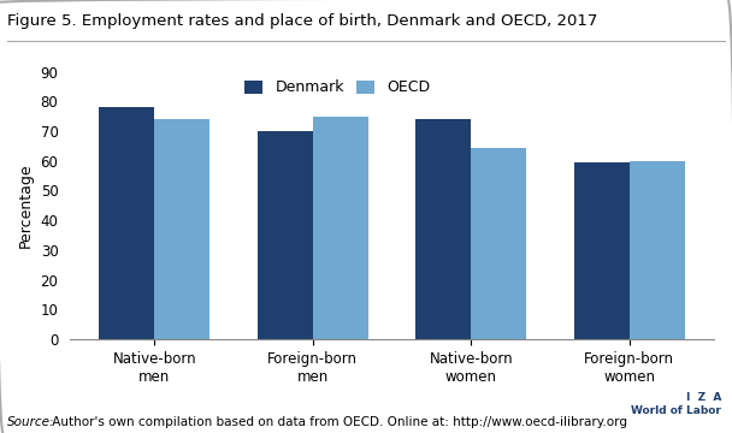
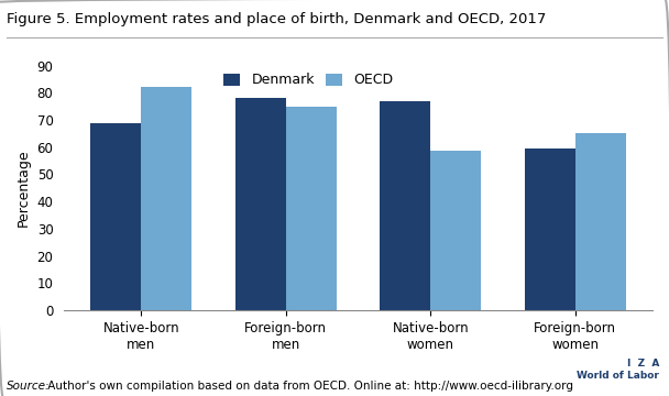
Denmark/Native-born men: 78.0 -> 69.0
OECD/Native-born men: 74.0 -> 82.0
Denmark/Foreign-born men: 70.0 -> 78.0
Denmark/Native-born women: 74.0 -> 77.0
OECD/Native-born women: 64.5 -> 58.5
OECD/Foreign-born women: 60.0 -> 65.0
